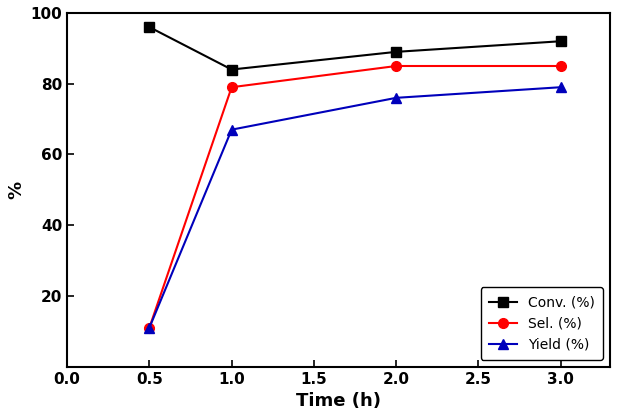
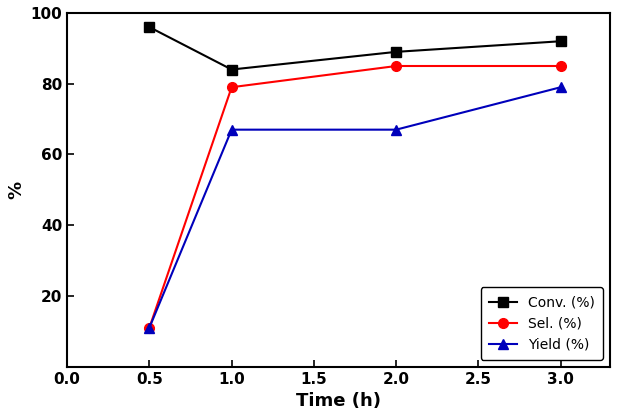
Yield (%)/2.0: 76 -> 67
